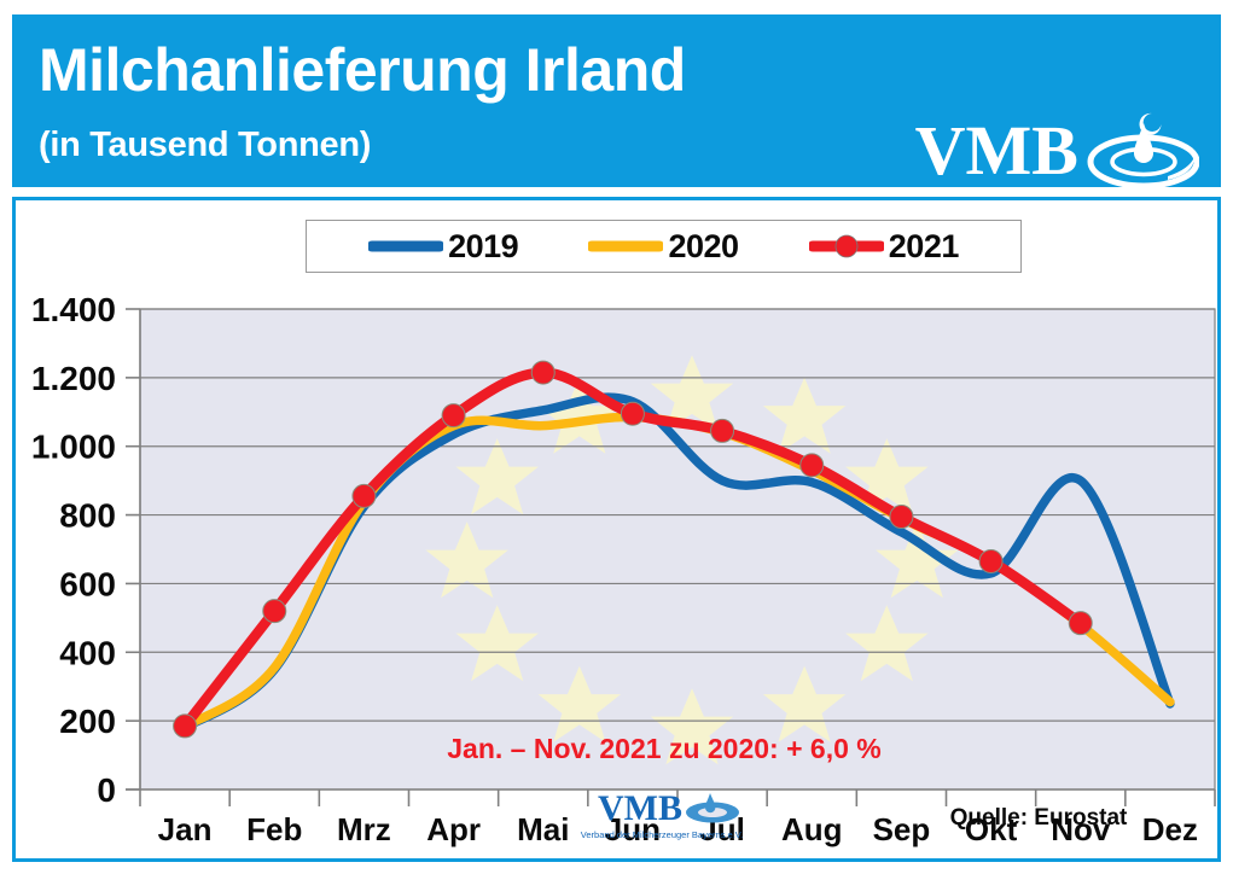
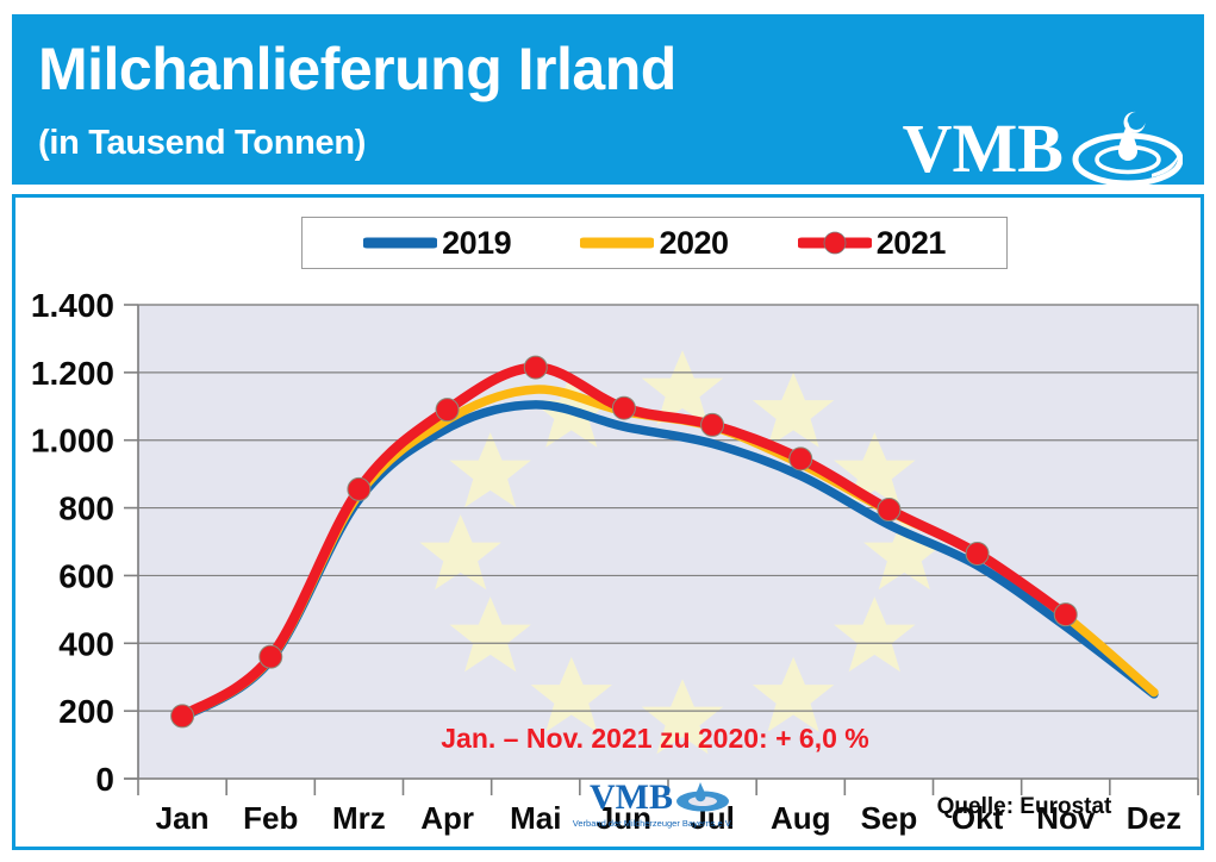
2021/Feb: 520 -> 360
2020/Mai: 1060 -> 1150
2019/Jun: 1130 -> 1040
2019/Jul: 900 -> 990
2019/Nov: 900 -> 450
